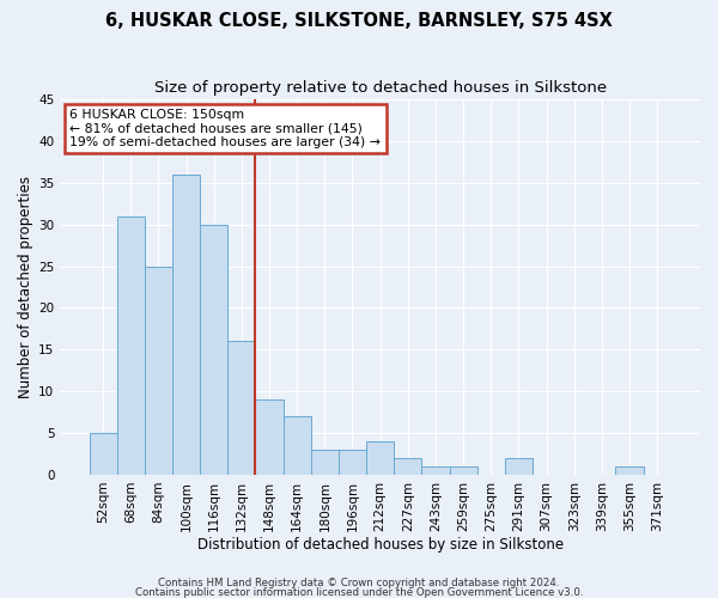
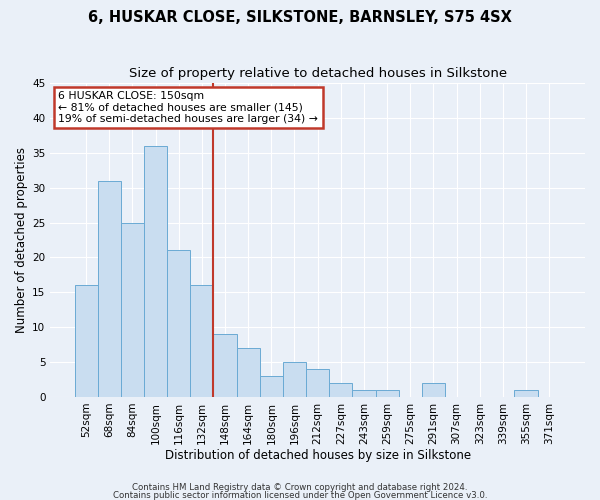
52sqm: 5 -> 16
116sqm: 30 -> 21
196sqm: 3 -> 5
